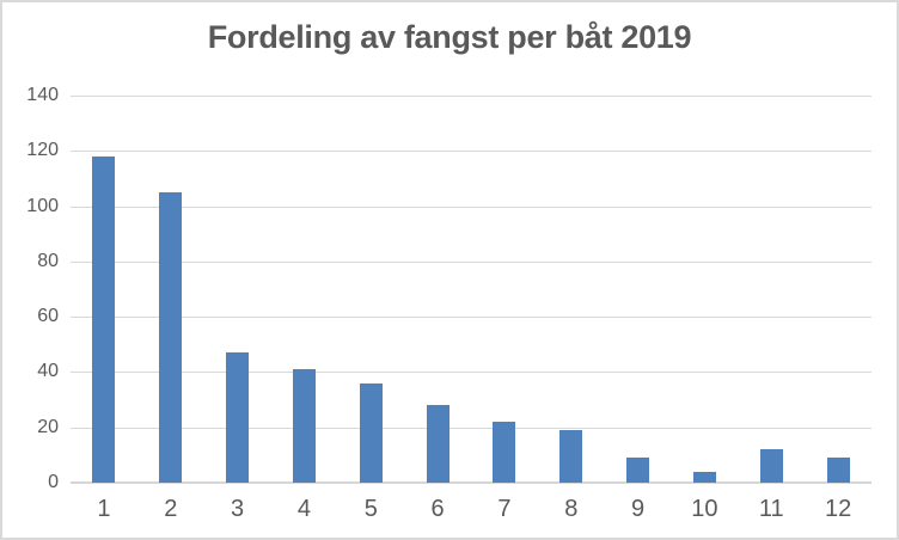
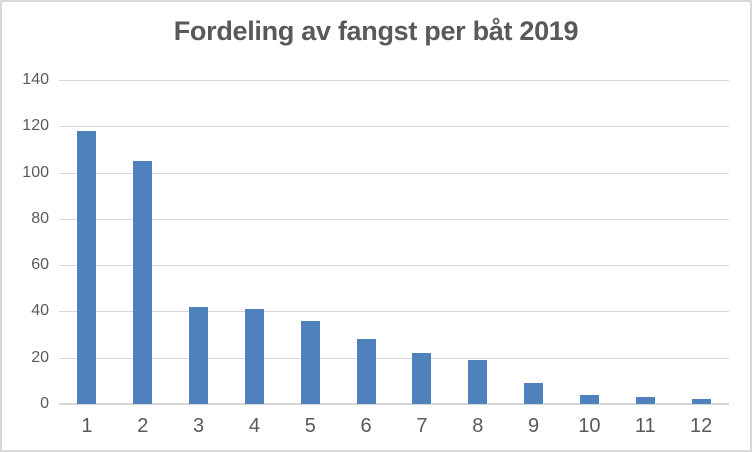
3: 47 -> 42
11: 12 -> 3
12: 9 -> 2
